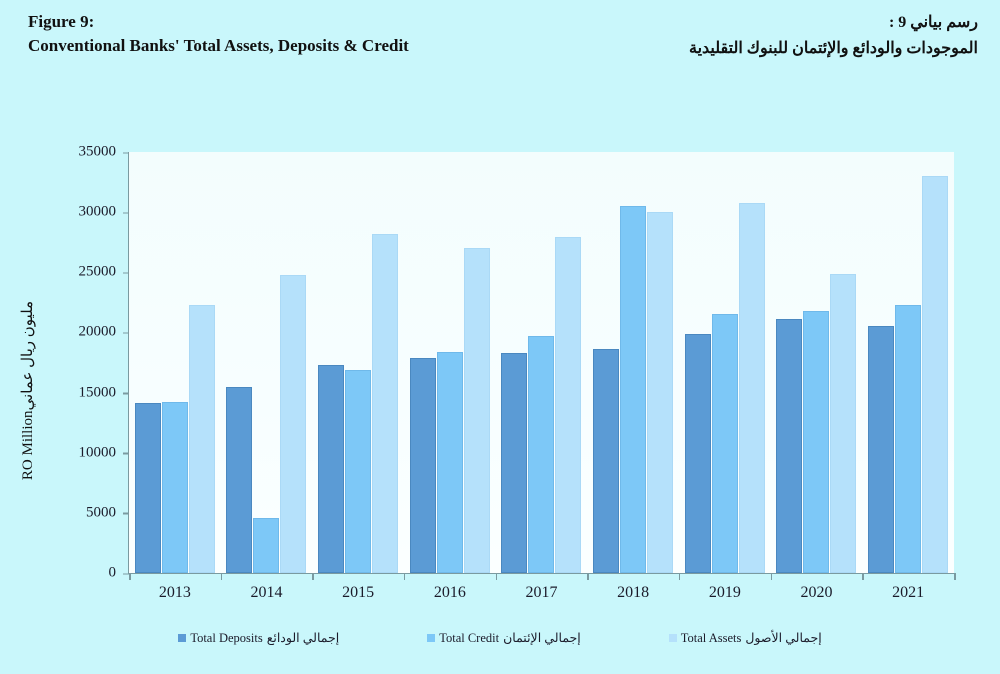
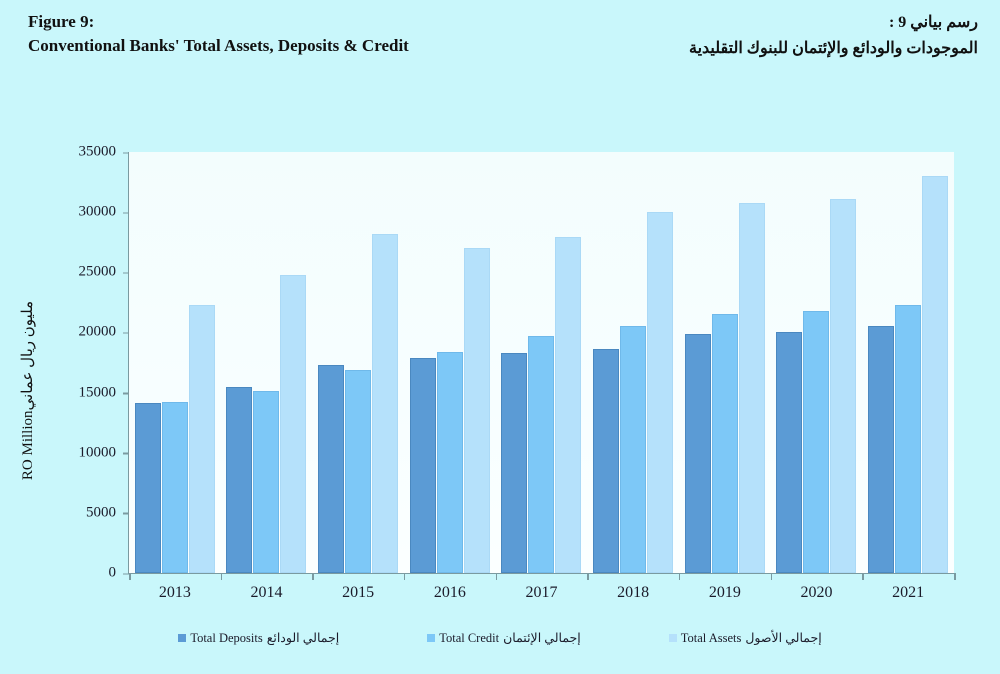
Total Credit/2014: 4600 -> 15100
Total Credit/2018: 30500 -> 20500
Total Deposits/2020: 21100 -> 20000
Total Assets/2020: 24900 -> 31100
